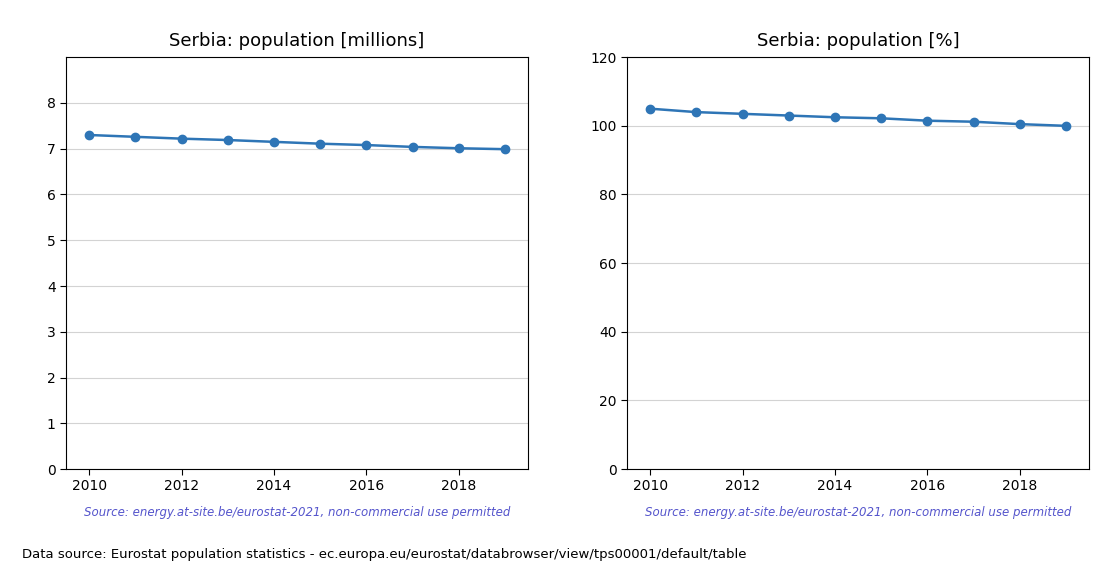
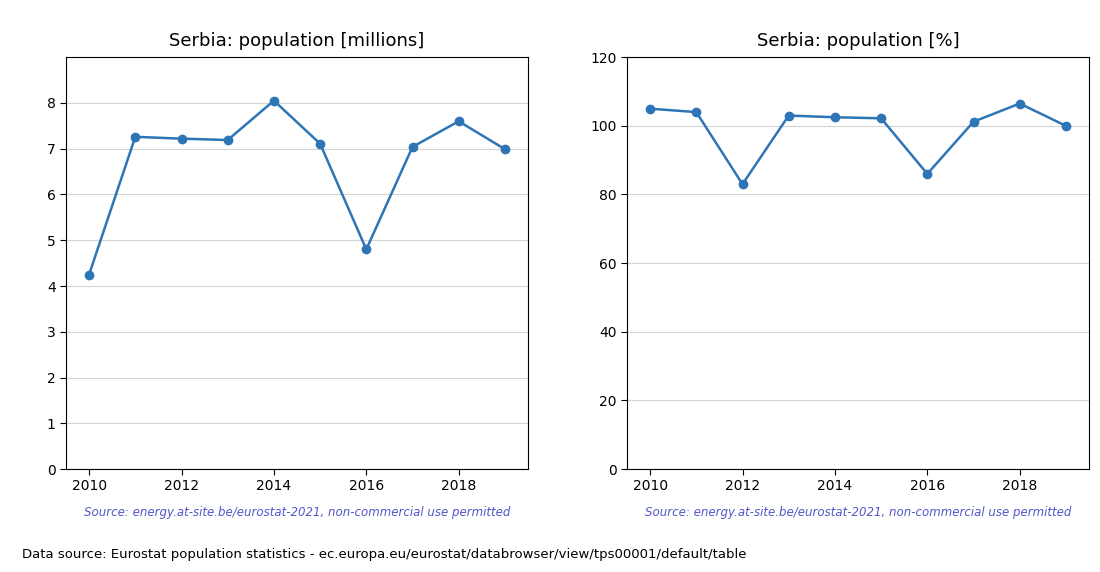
Serbia: population [millions]/2010: 7.30 -> 4.25
Serbia: population [millions]/2014: 7.15 -> 8.05
Serbia: population [millions]/2016: 7.08 -> 4.80
Serbia: population [millions]/2018: 7.01 -> 7.60
Serbia: population [%]/2012: 103.5 -> 83.0
Serbia: population [%]/2016: 101.5 -> 86.0
Serbia: population [%]/2018: 100.5 -> 106.5
